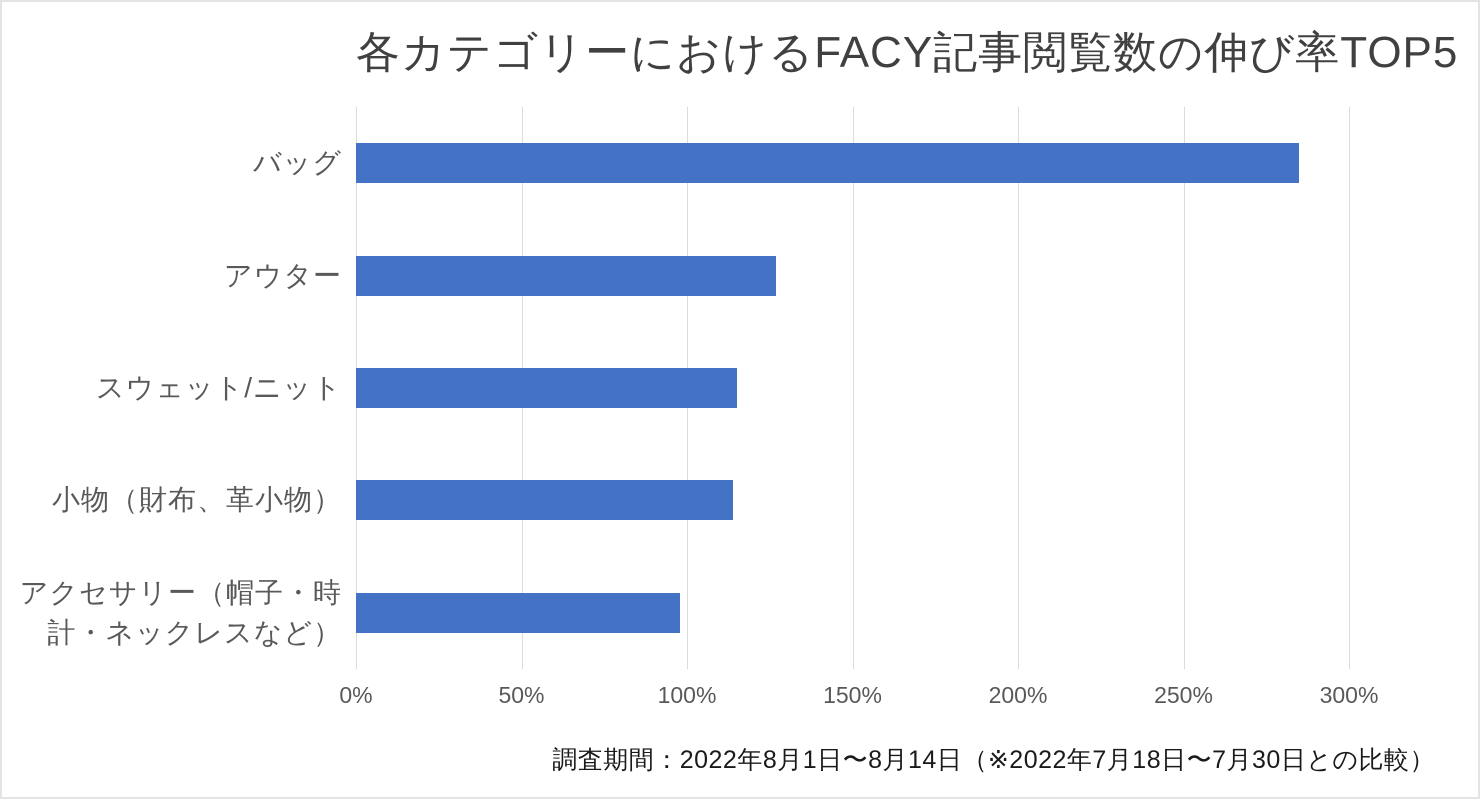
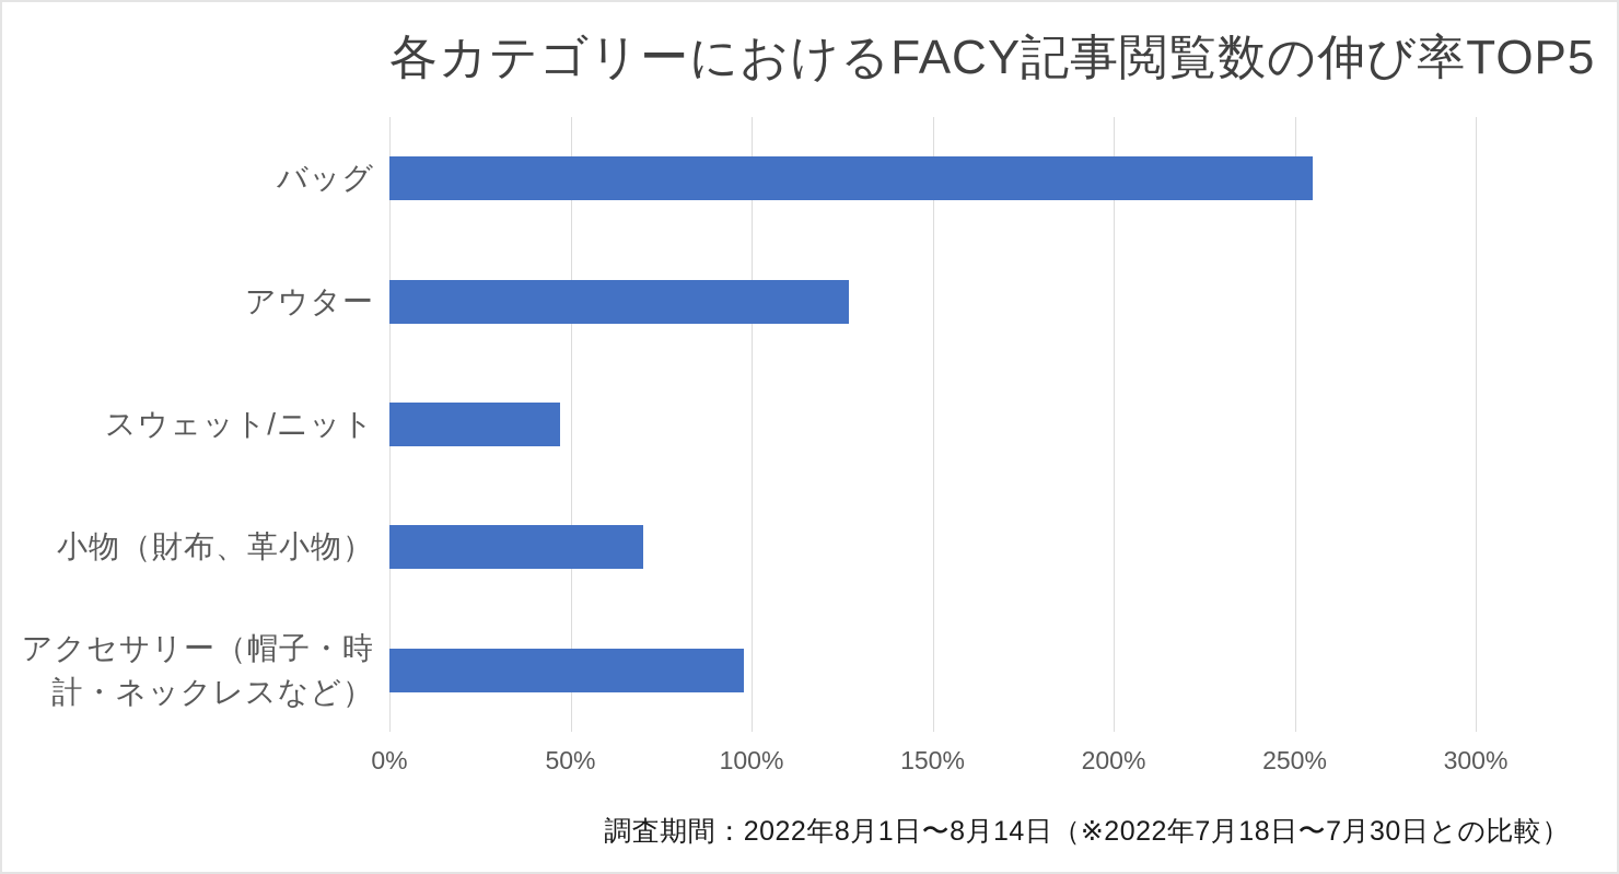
バッグ: 285% -> 255%
スウェット/ニット: 115% -> 47%
小物（財布、革小物）: 114% -> 70%
